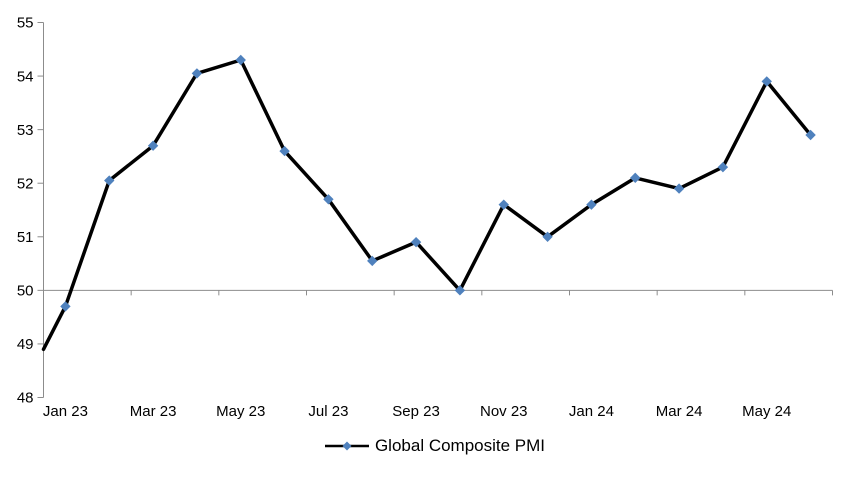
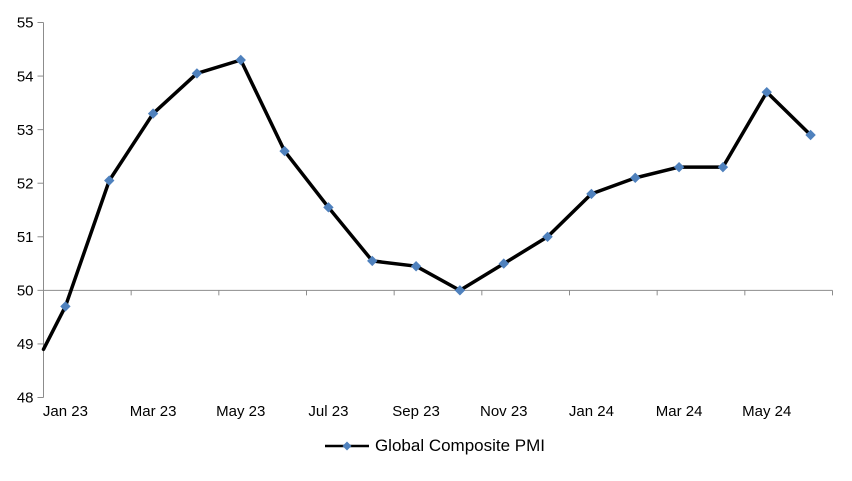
Mar 23: 52.7 -> 53.3
Jul 23: 51.7 -> 51.5
Sep 23: 50.9 -> 50.5
Nov 23: 51.6 -> 50.5
Jan 24: 51.6 -> 51.8
Mar 24: 51.9 -> 52.3
May 24: 53.9 -> 53.7
